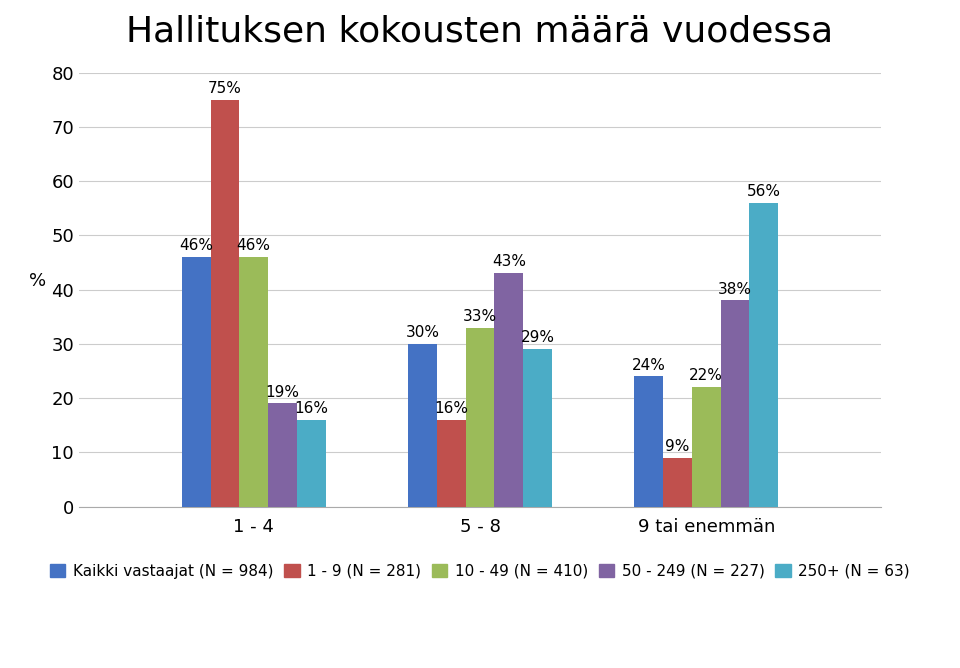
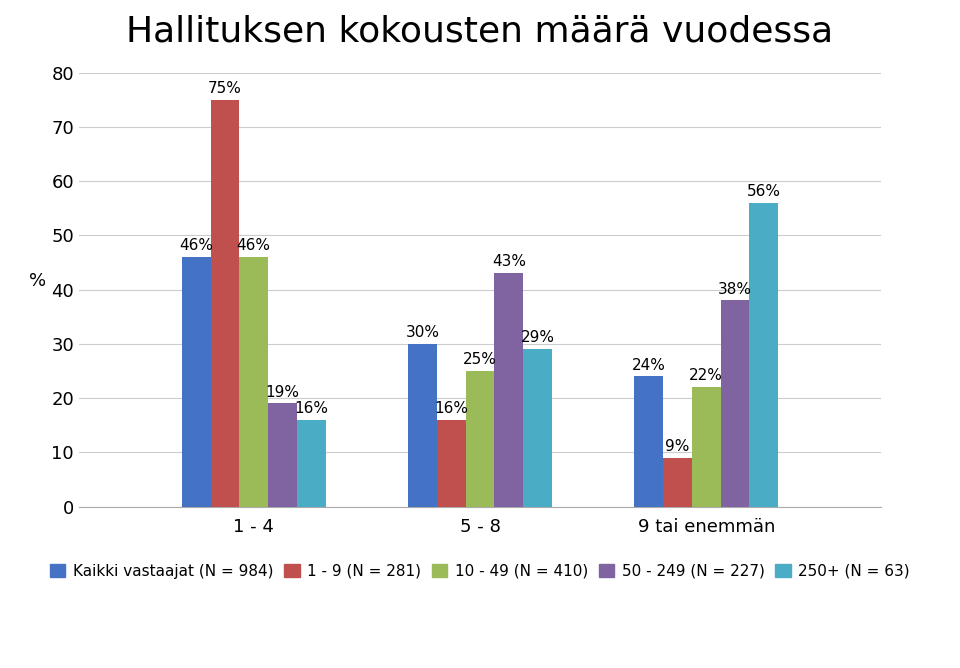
10 - 49 (N = 410)/5 - 8: 33% -> 25%
